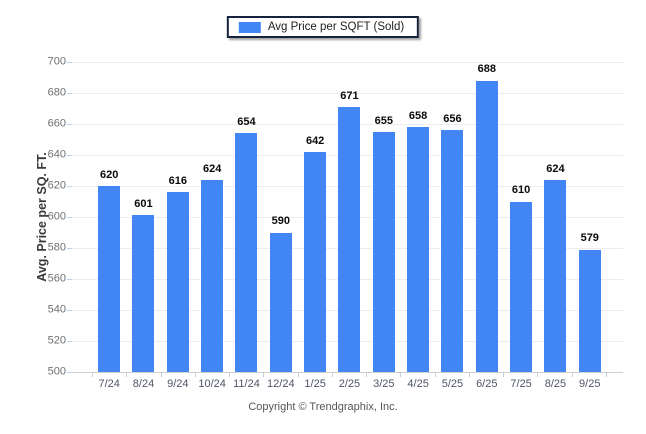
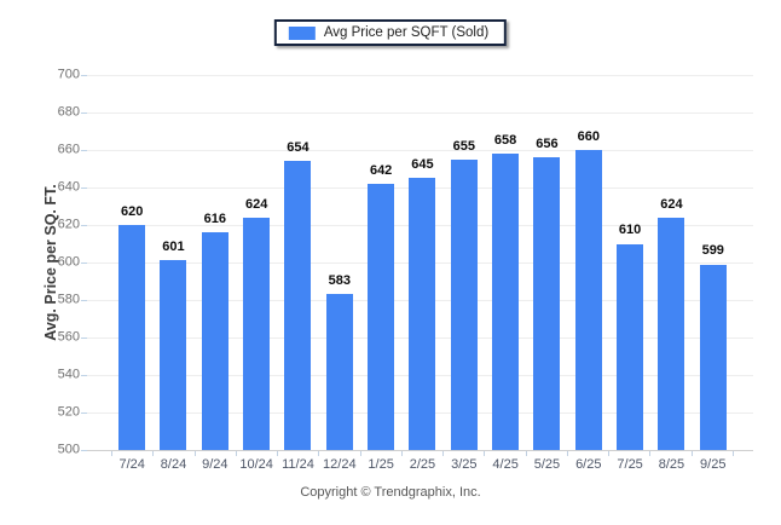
12/24: 590 -> 583
2/25: 671 -> 645
6/25: 688 -> 660
9/25: 579 -> 599
